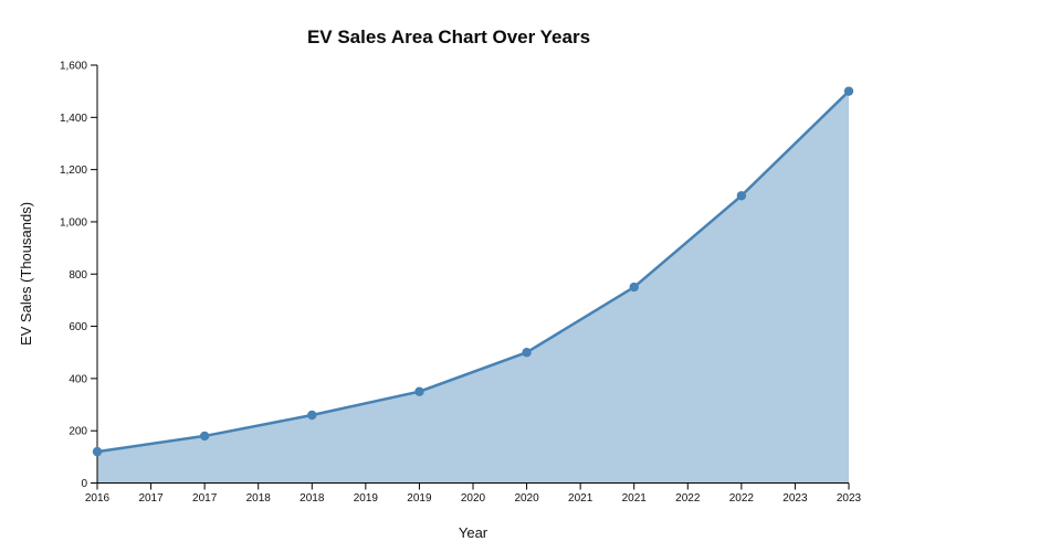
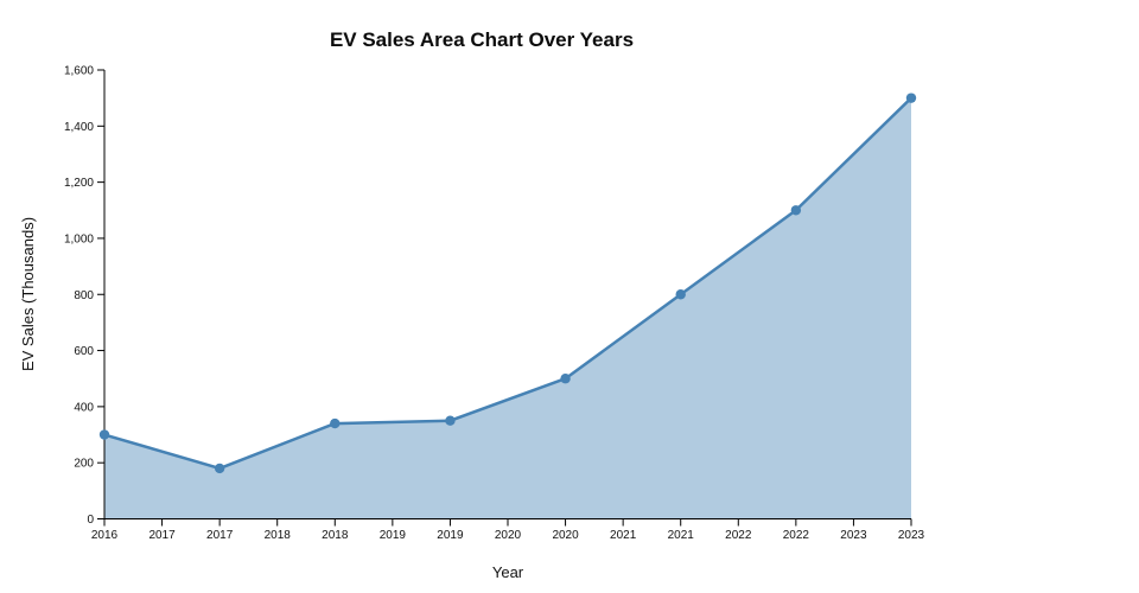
2016: 120 -> 300
2018: 260 -> 340
2021: 750 -> 800
